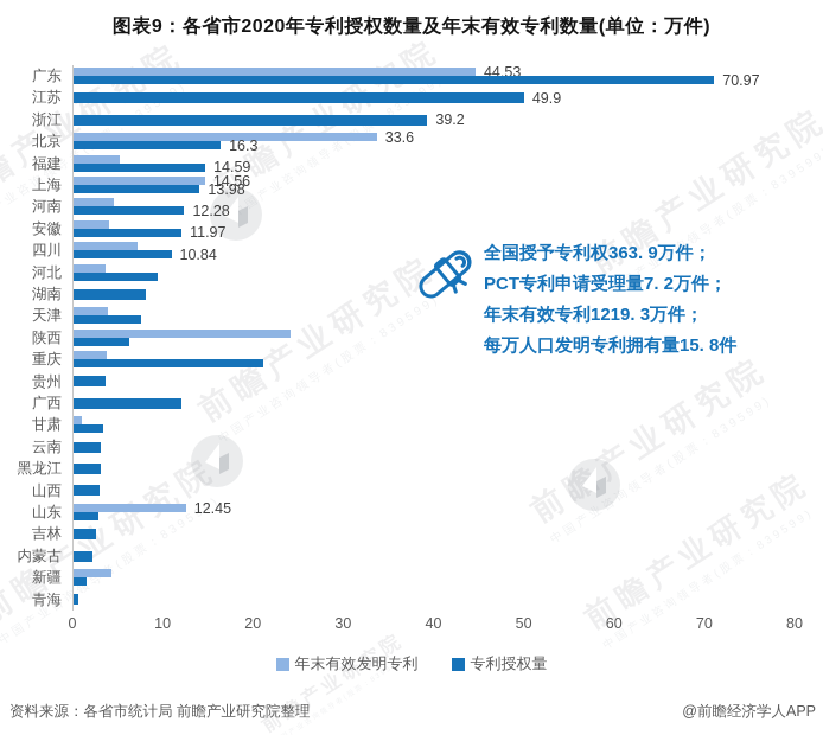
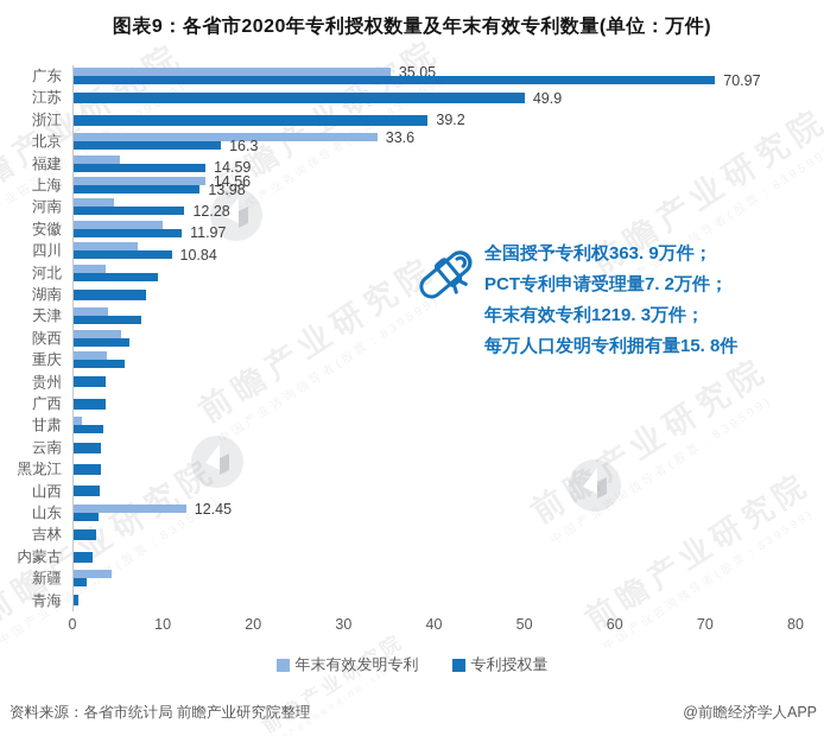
年末有效发明专利/广东: 44.53 -> 35.05
年末有效发明专利/安徽: 4 -> 10
年末有效发明专利/陕西: 24 -> 5
专利授权量/重庆: 21 -> 6
专利授权量/广西: 12 -> 4
